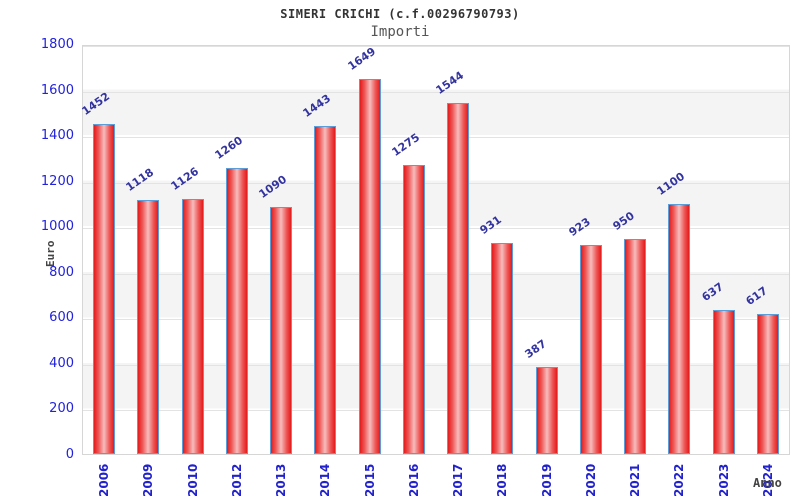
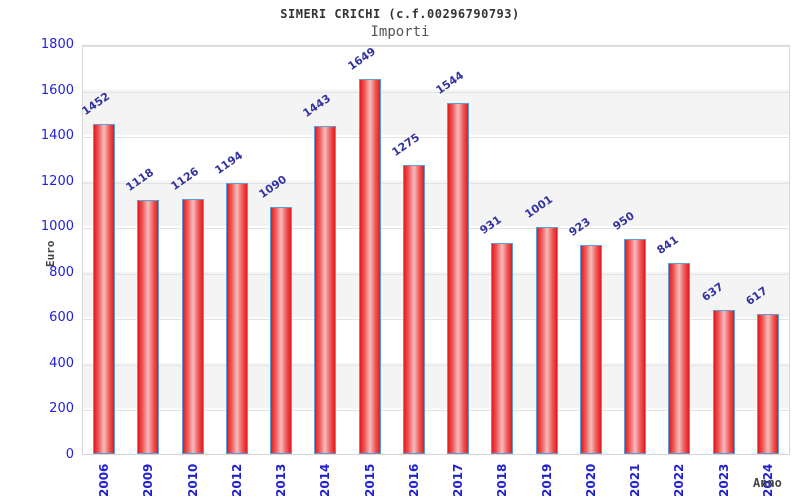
2012: 1260 -> 1194
2019: 387 -> 1001
2022: 1100 -> 841
